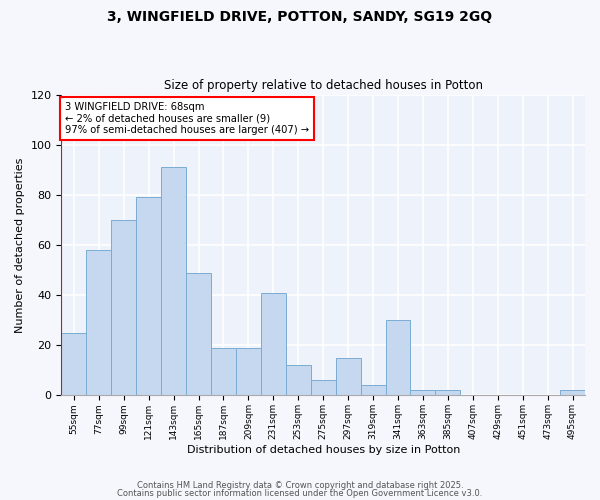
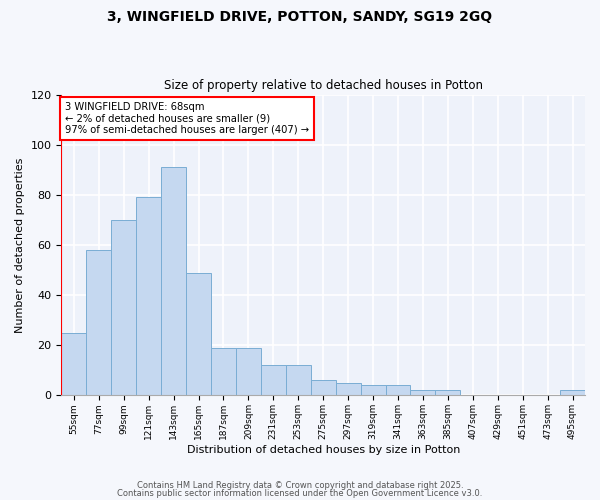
231sqm: 41 -> 12
297sqm: 15 -> 5
341sqm: 30 -> 4
